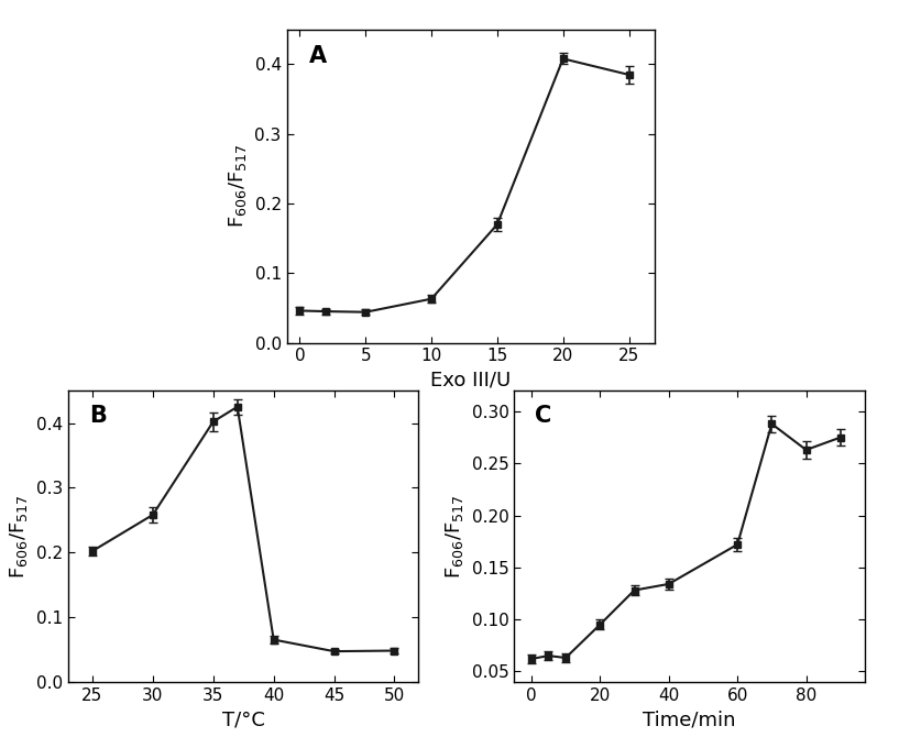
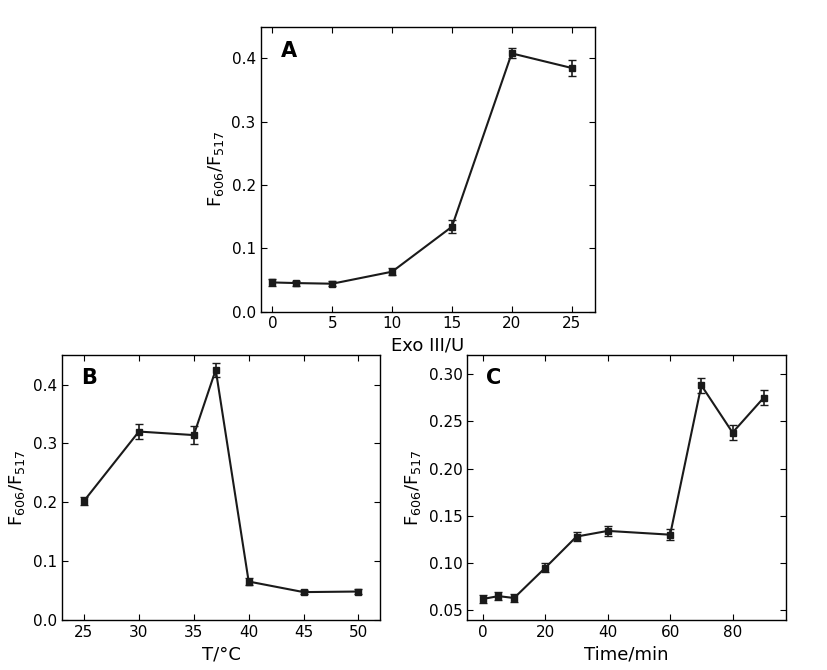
15: 0.170 -> 0.134
30: 0.258 -> 0.320
35: 0.402 -> 0.314
60: 0.172 -> 0.130
80: 0.263 -> 0.238
